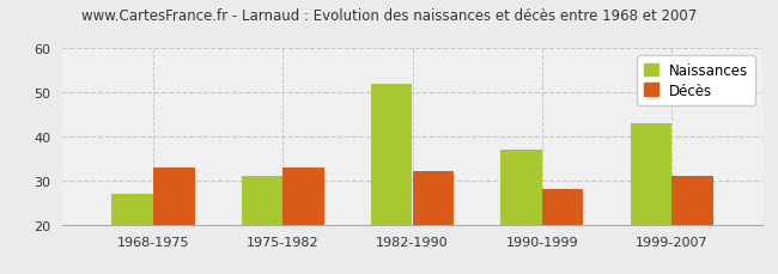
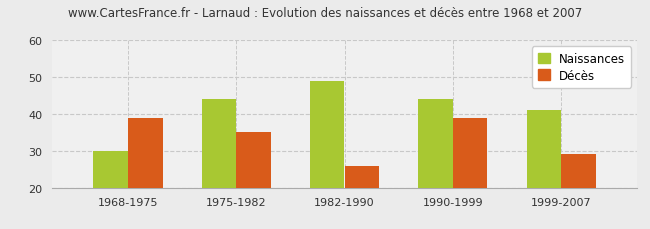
Naissances/1968-1975: 27 -> 30
Décès/1968-1975: 33 -> 39
Naissances/1975-1982: 31 -> 44
Décès/1975-1982: 33 -> 35
Naissances/1982-1990: 52 -> 49
Décès/1982-1990: 32 -> 26
Naissances/1990-1999: 37 -> 44
Décès/1990-1999: 28 -> 39
Naissances/1999-2007: 43 -> 41
Décès/1999-2007: 31 -> 29
